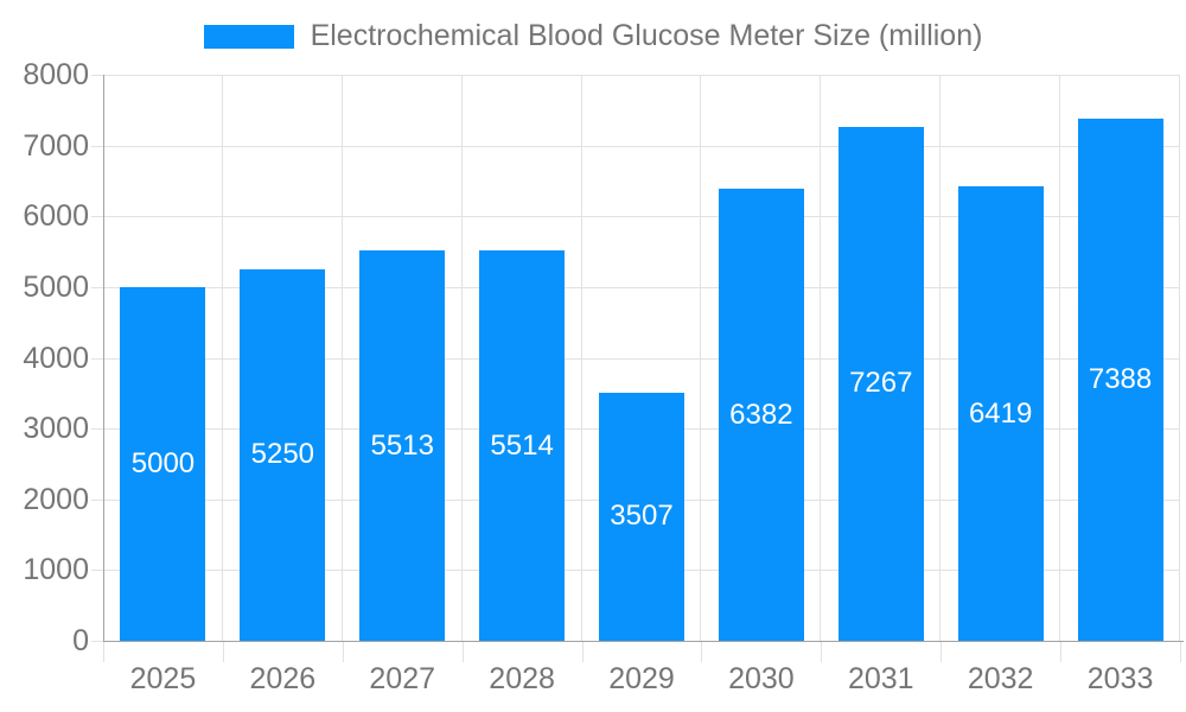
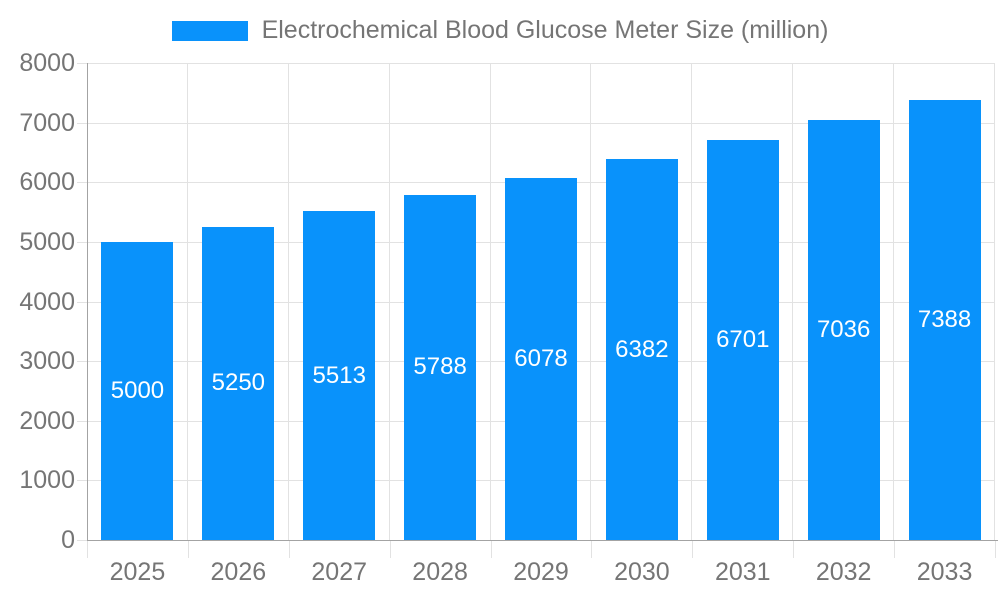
2028: 5514 -> 5788
2029: 3507 -> 6078
2031: 7267 -> 6701
2032: 6419 -> 7036
